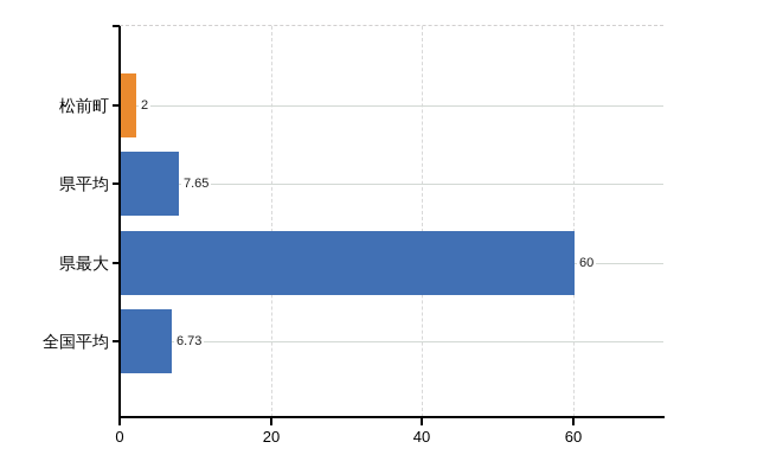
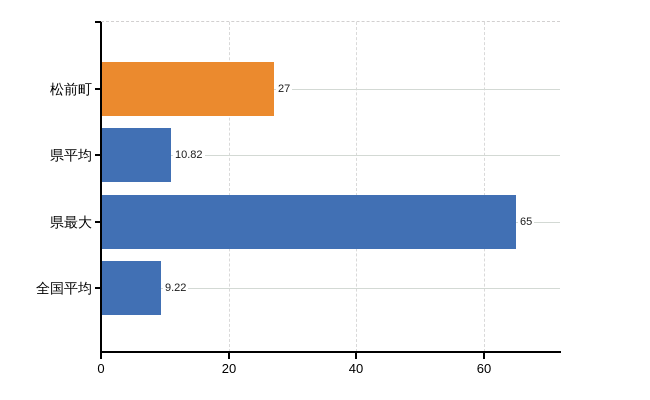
松前町: 2 -> 27
県平均: 7.65 -> 10.82
県最大: 60 -> 65
全国平均: 6.73 -> 9.22
